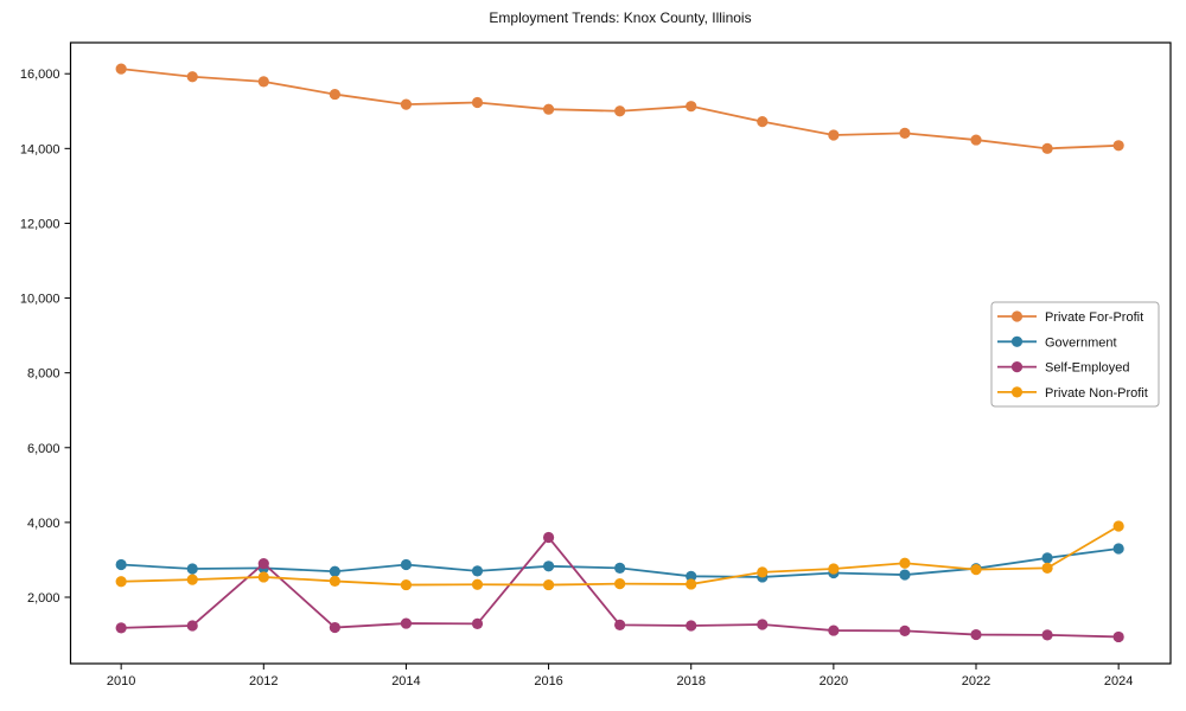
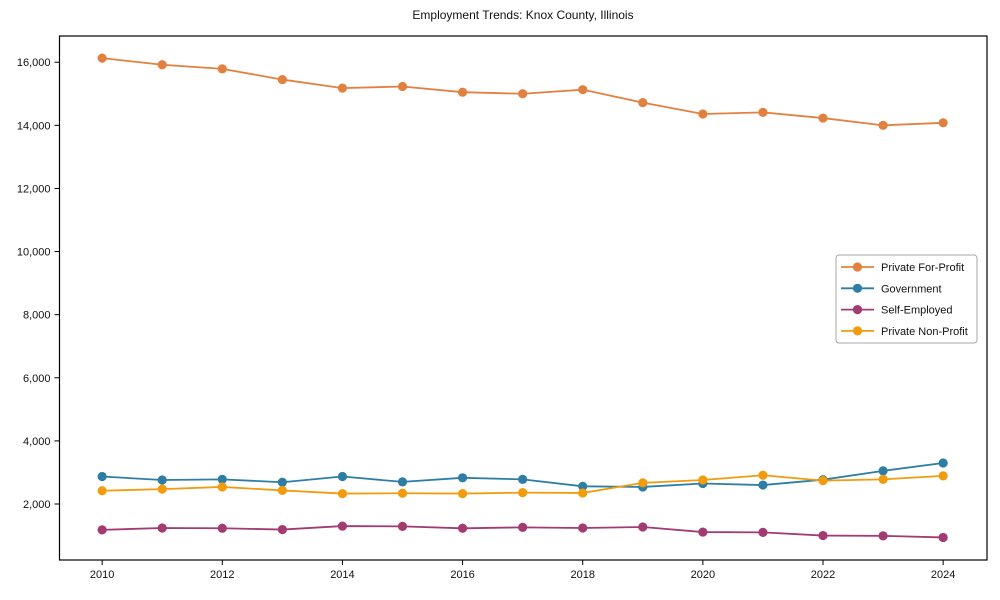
Self-Employed/2012: 2900 -> 1200
Self-Employed/2016: 3600 -> 1200
Private Non-Profit/2024: 3900 -> 2900
